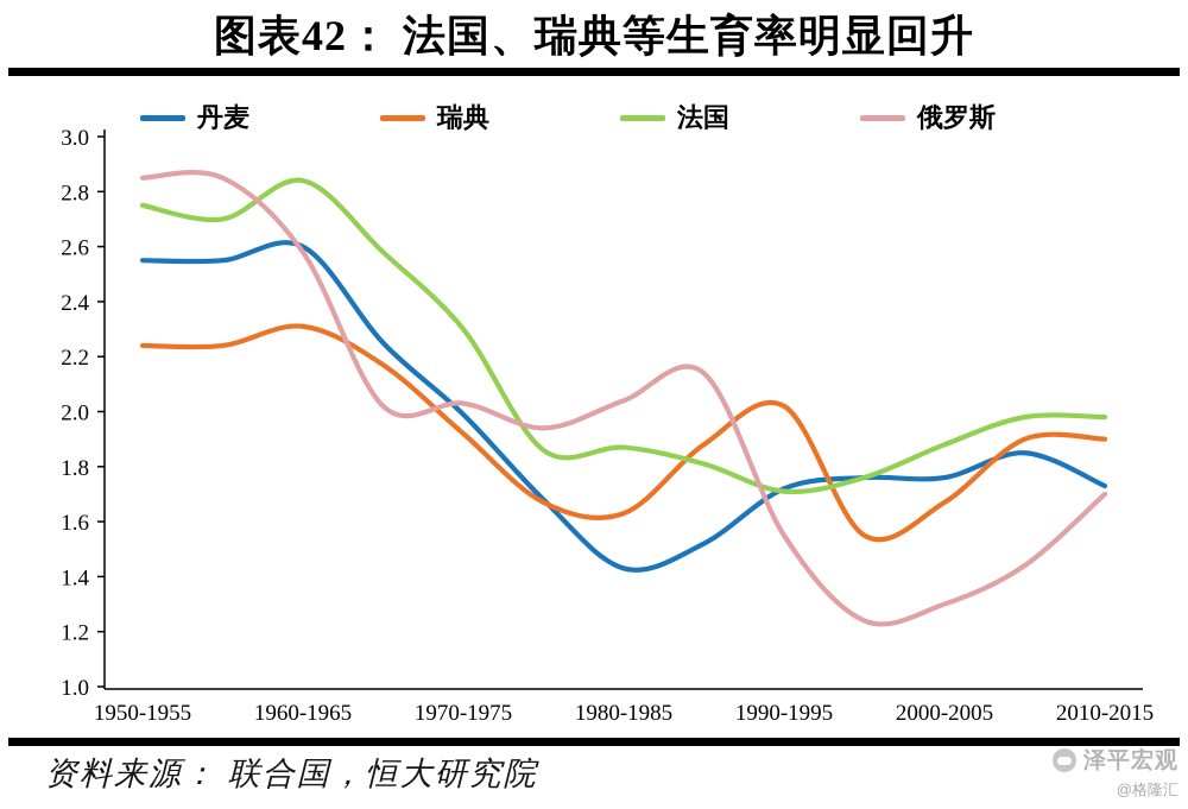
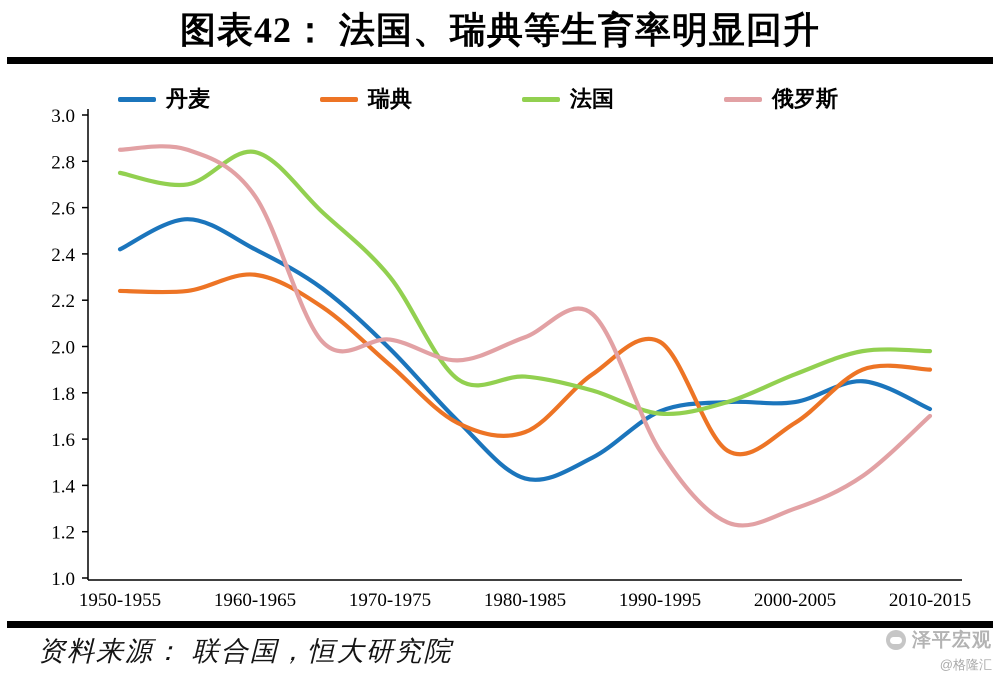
丹麦/1950-1955: 2.55 -> 2.42
丹麦/1960-1965: 2.60 -> 2.42
俄罗斯/1960-1965: 2.58 -> 2.65
